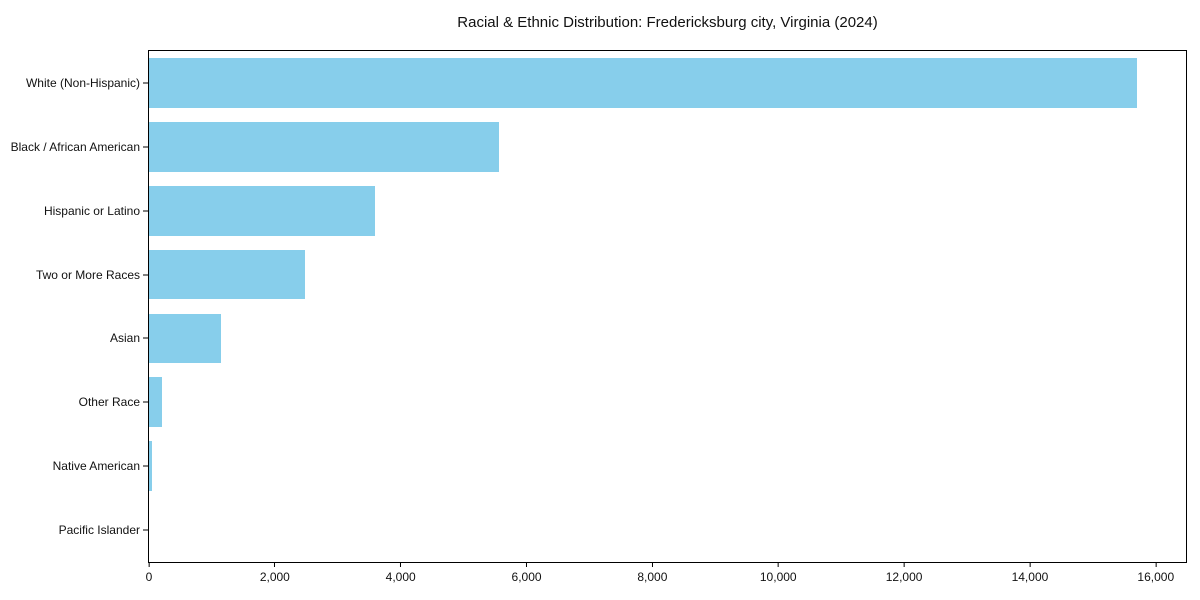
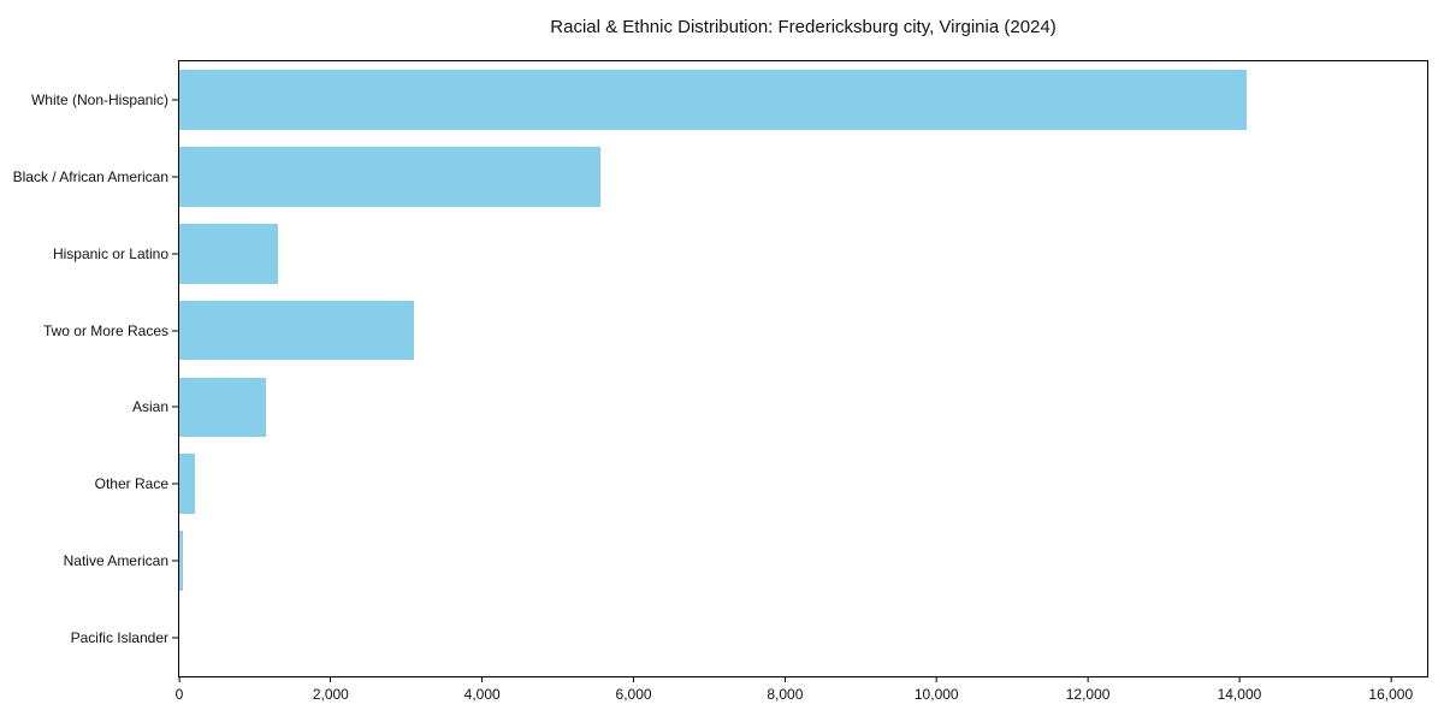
White (Non-Hispanic): 15700 -> 14100
Hispanic or Latino: 3600 -> 1300
Two or More Races: 2500 -> 3100
